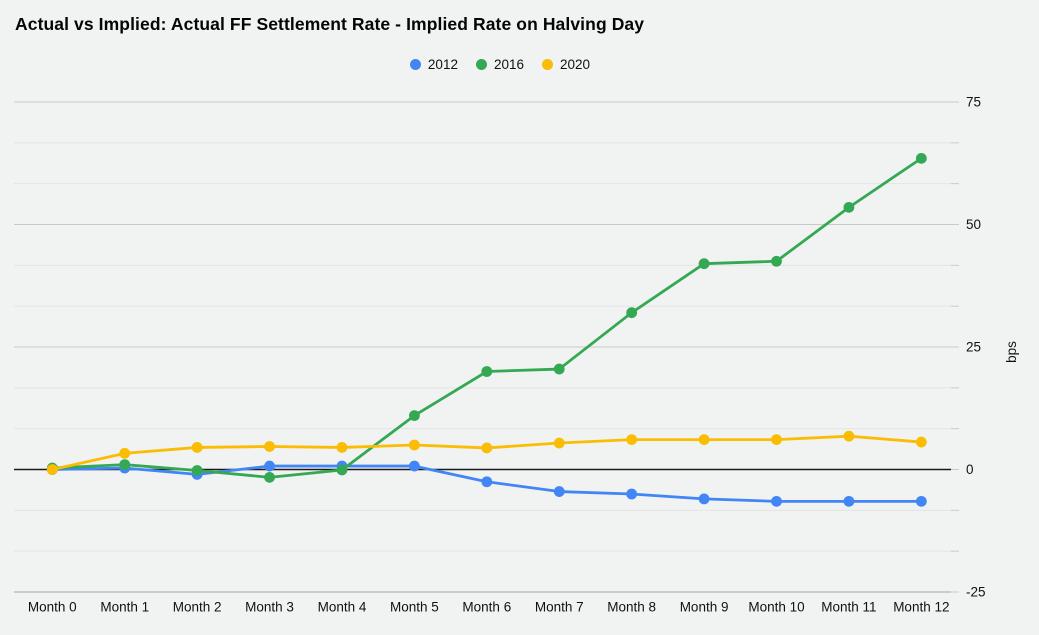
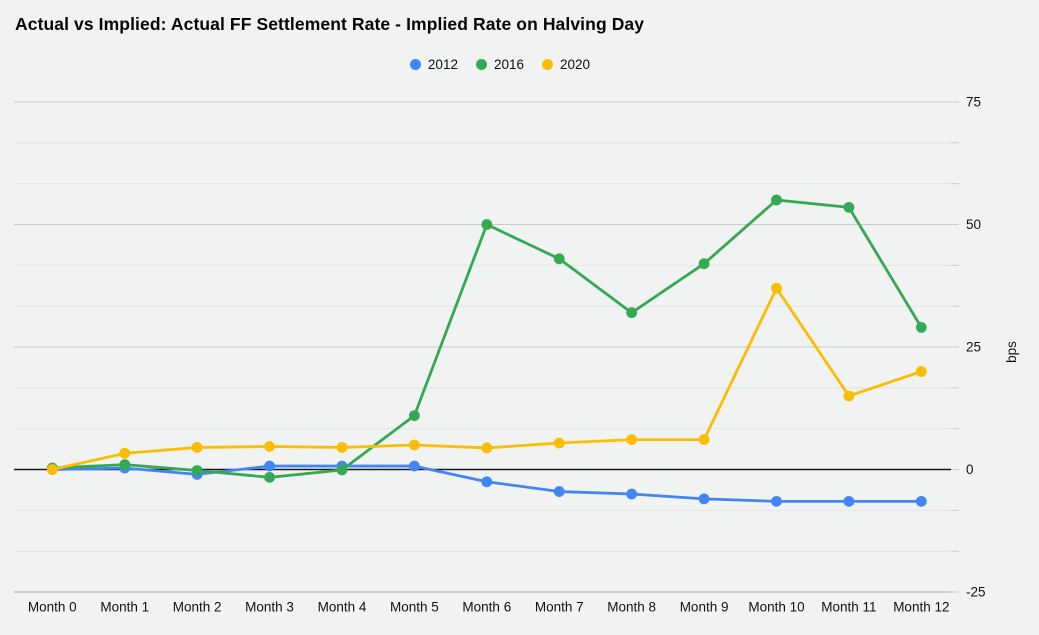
2016/Month 6: 20 -> 50
2016/Month 7: 20 -> 43
2016/Month 10: 42 -> 55
2020/Month 10: 6 -> 37
2020/Month 11: 7 -> 15
2016/Month 12: 64 -> 29
2020/Month 12: 6 -> 20
